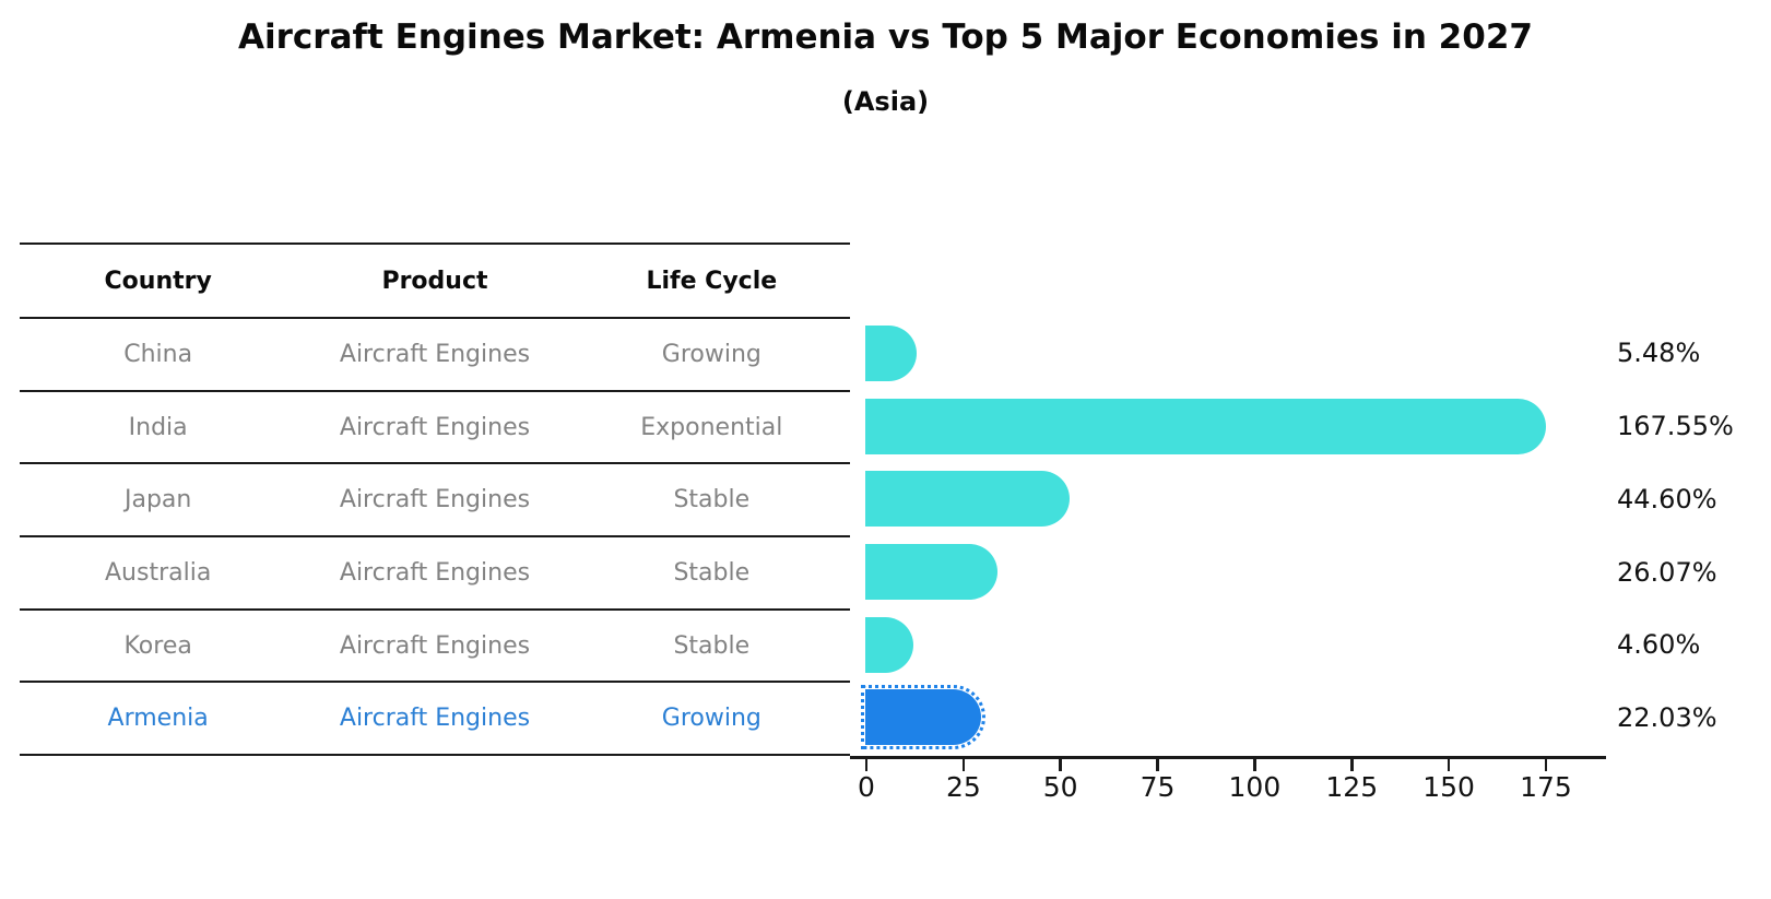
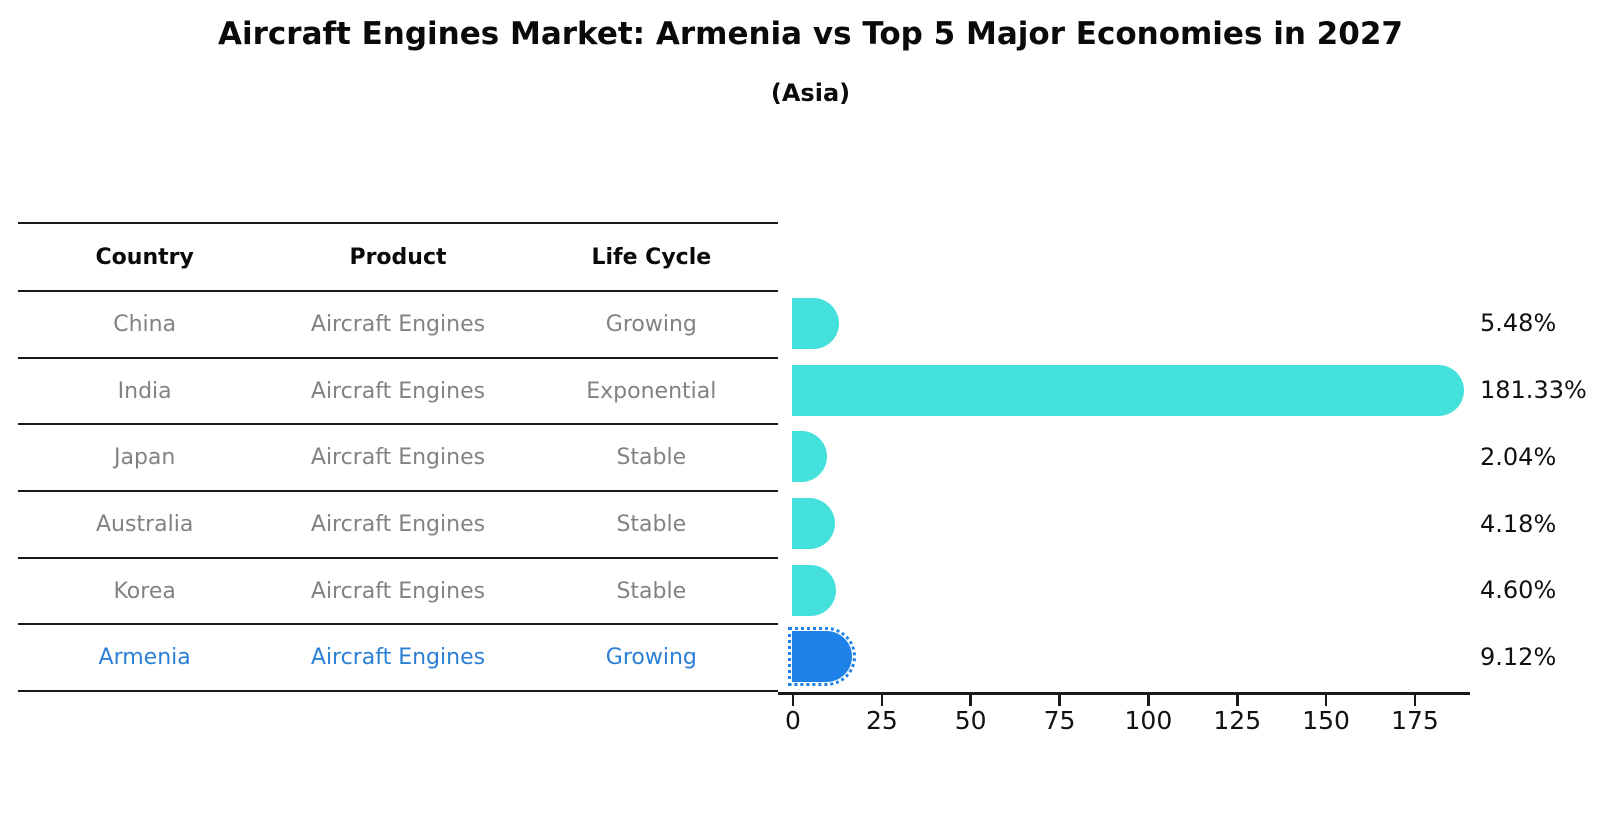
India: 167.55% -> 181.33%
Japan: 44.60% -> 2.04%
Australia: 26.07% -> 4.18%
Armenia: 22.03% -> 9.12%
